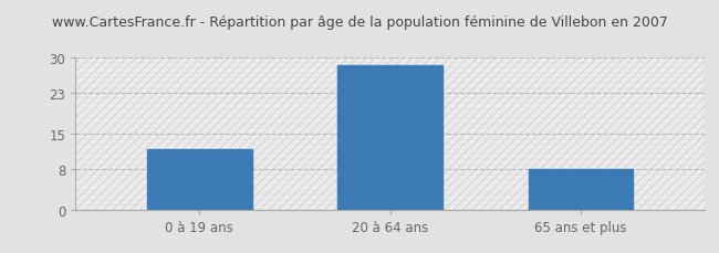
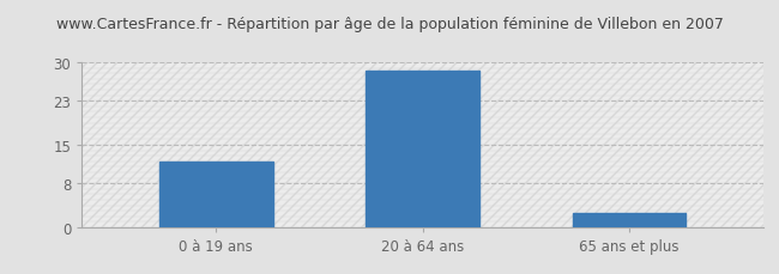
65 ans et plus: 8.0 -> 2.5
